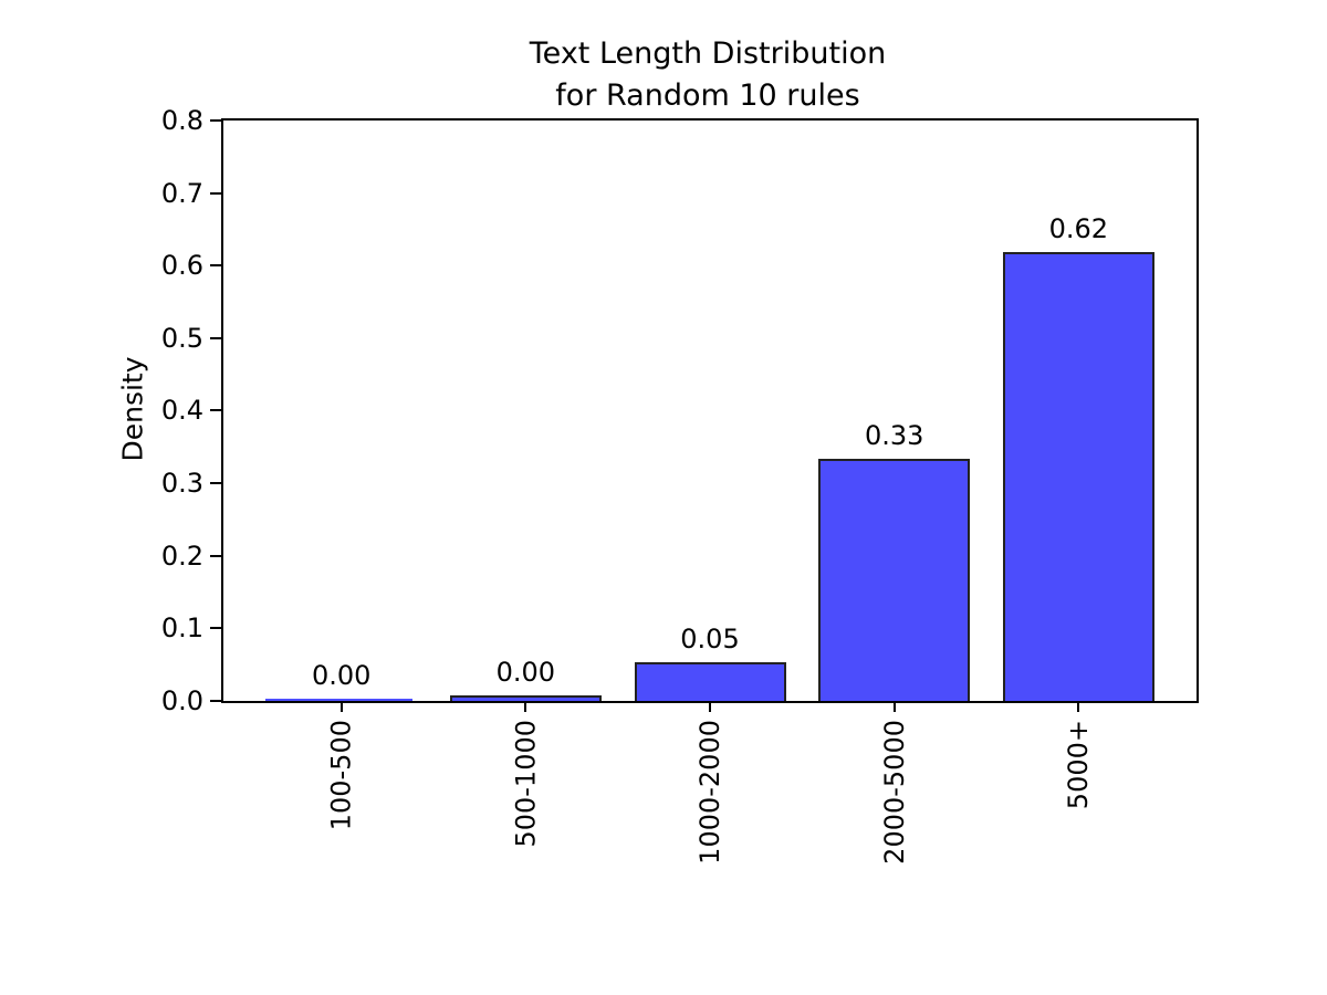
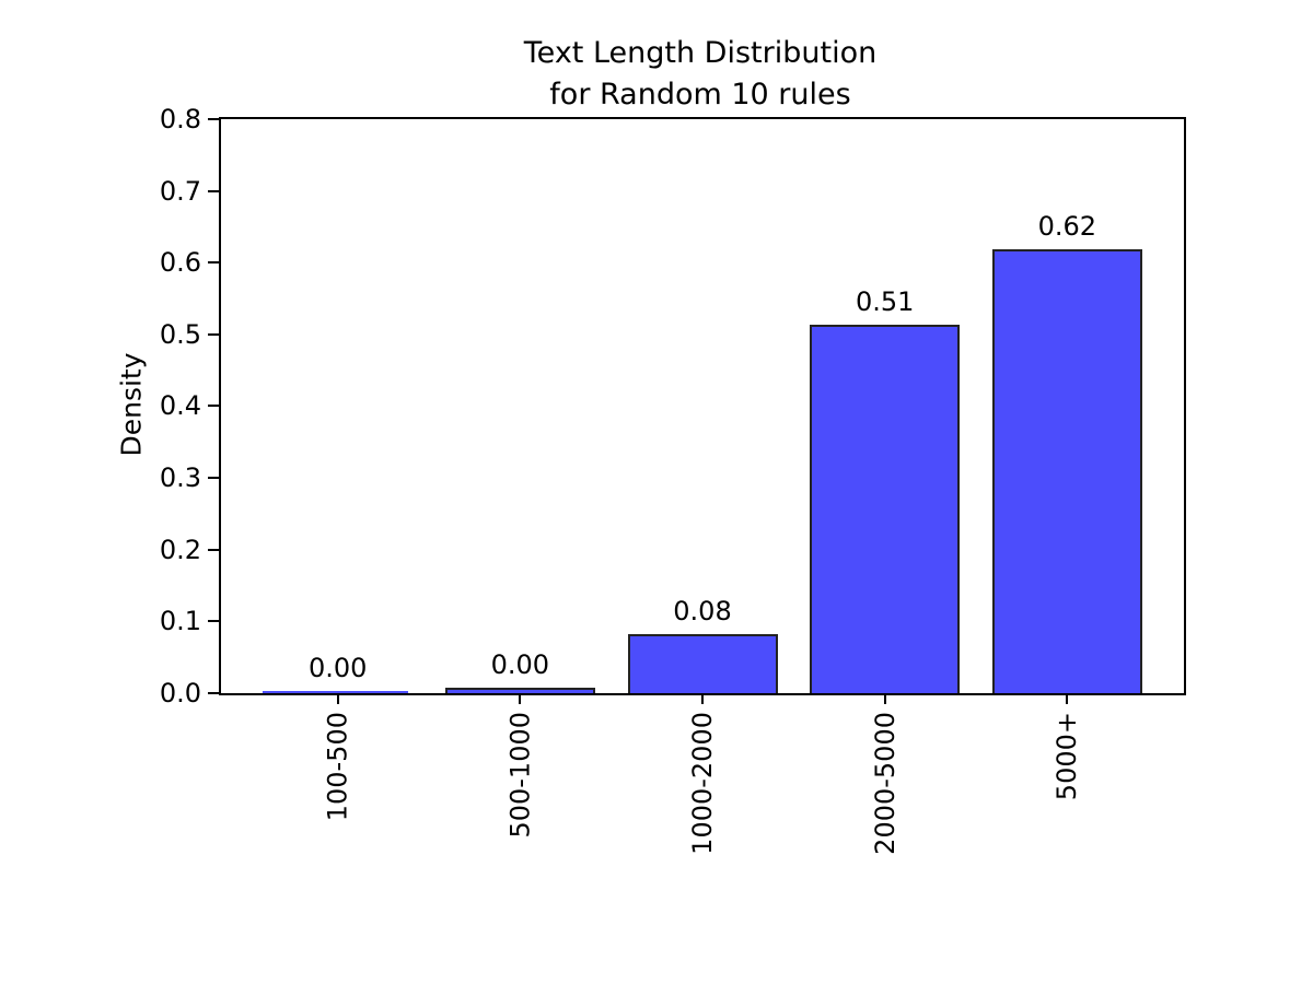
1000-2000: 0.05 -> 0.08
2000-5000: 0.33 -> 0.51
